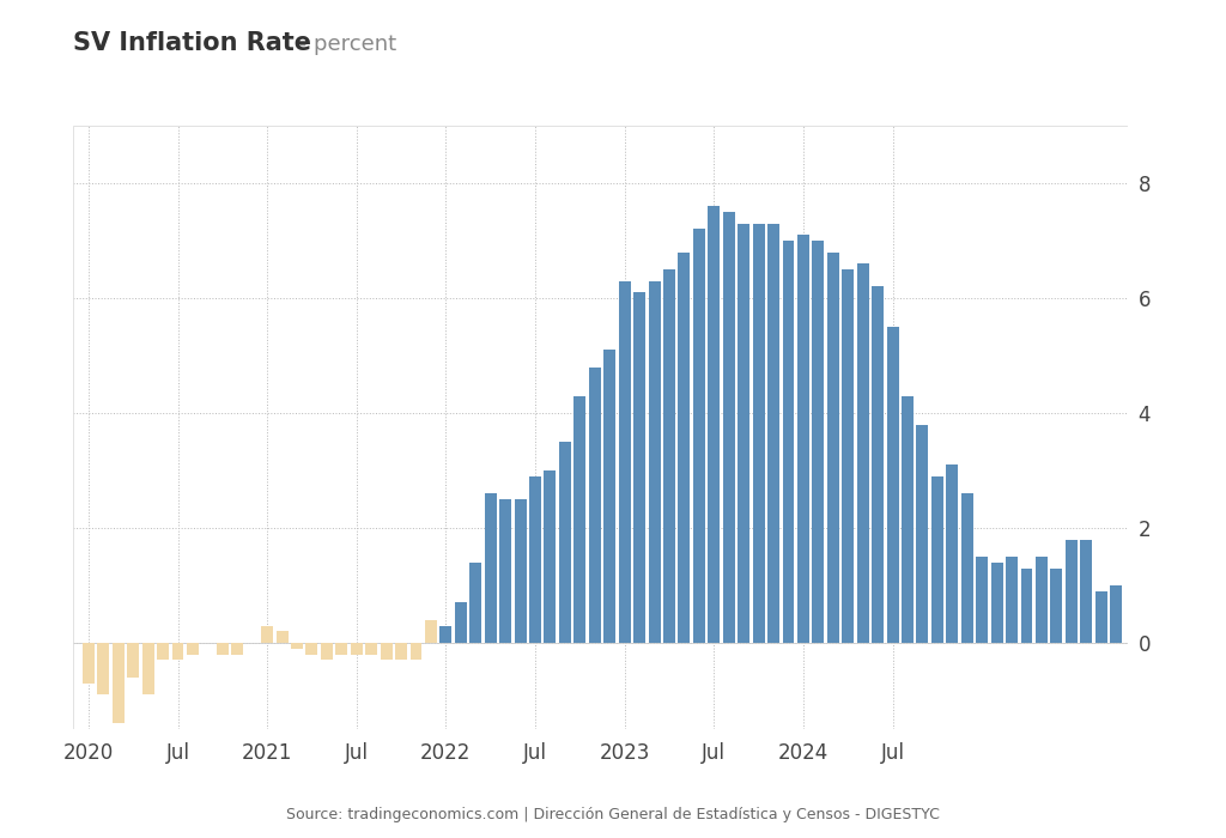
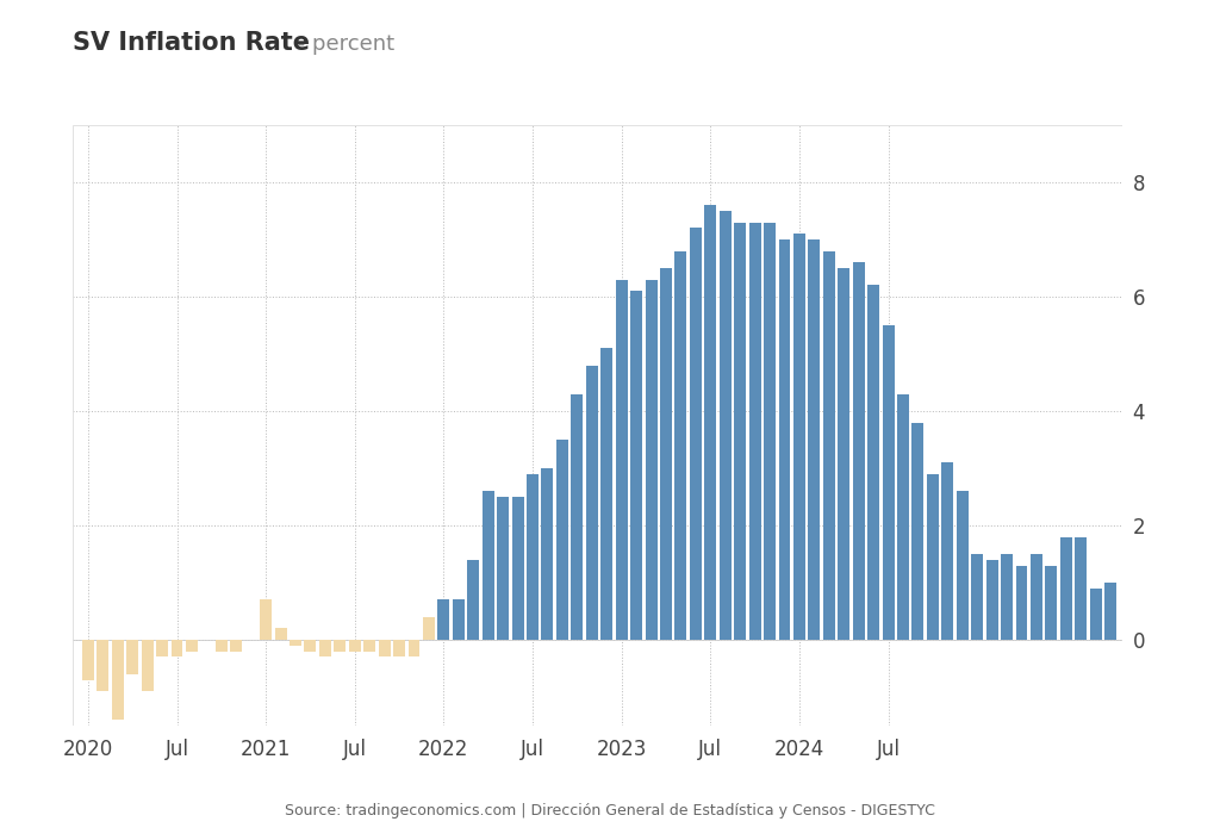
2021: 0.3 -> 0.7
2022: 0.3 -> 0.7
